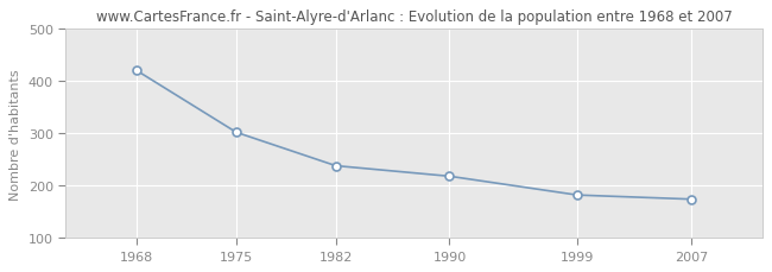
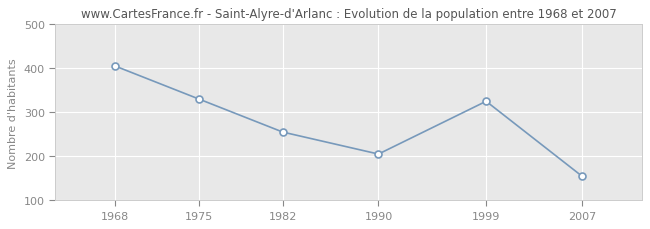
1968: 420 -> 405
1975: 302 -> 330
1982: 238 -> 255
1990: 218 -> 205
1999: 182 -> 325
2007: 174 -> 155
